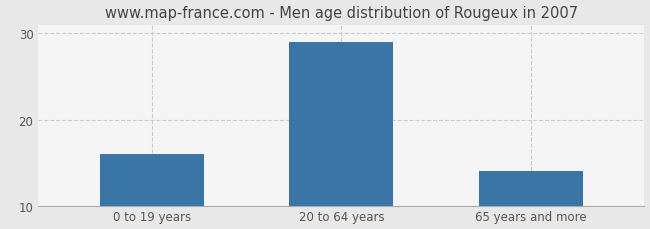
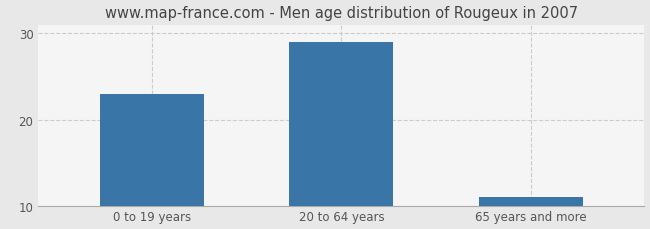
0 to 19 years: 16 -> 23
65 years and more: 14 -> 11
